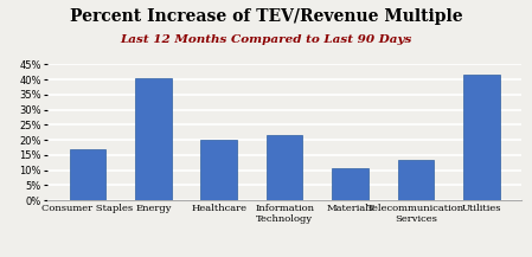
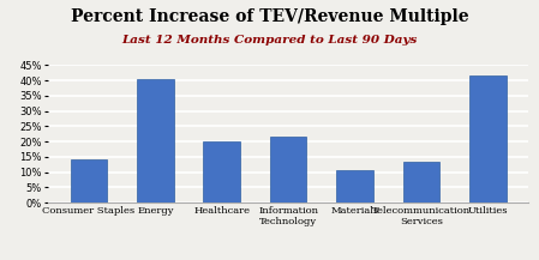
Consumer Staples: 16.8% -> 14.0%
